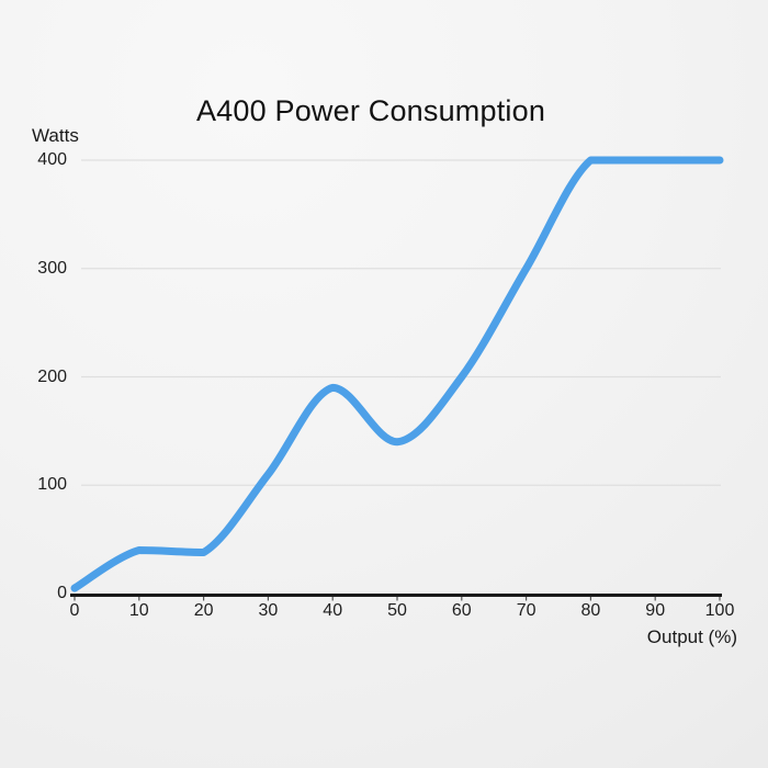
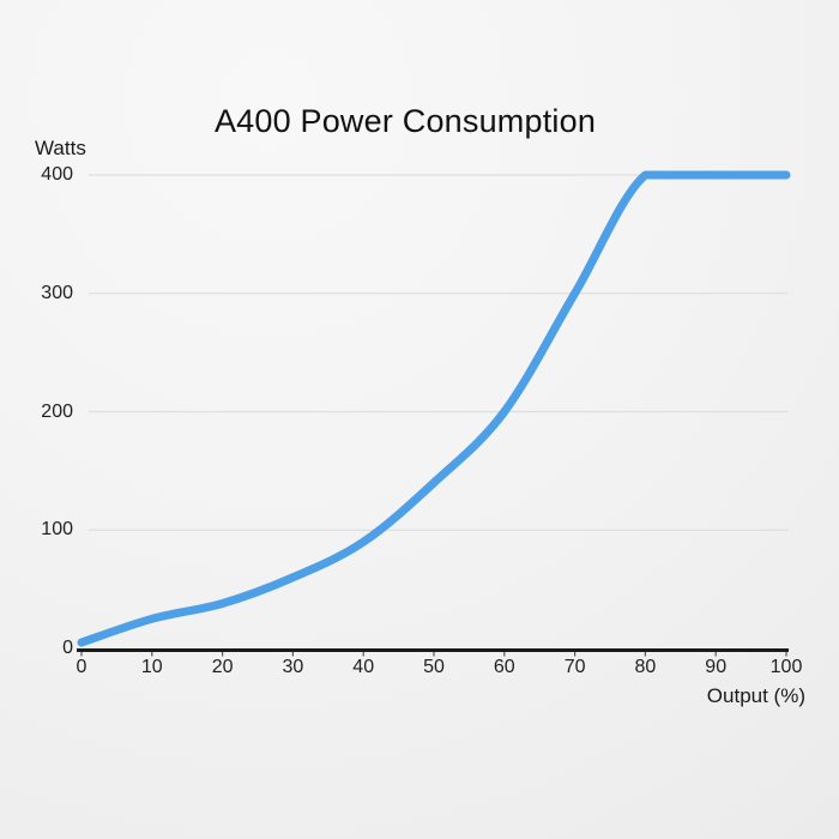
10: 40 -> 20
30: 110 -> 60
40: 190 -> 90
